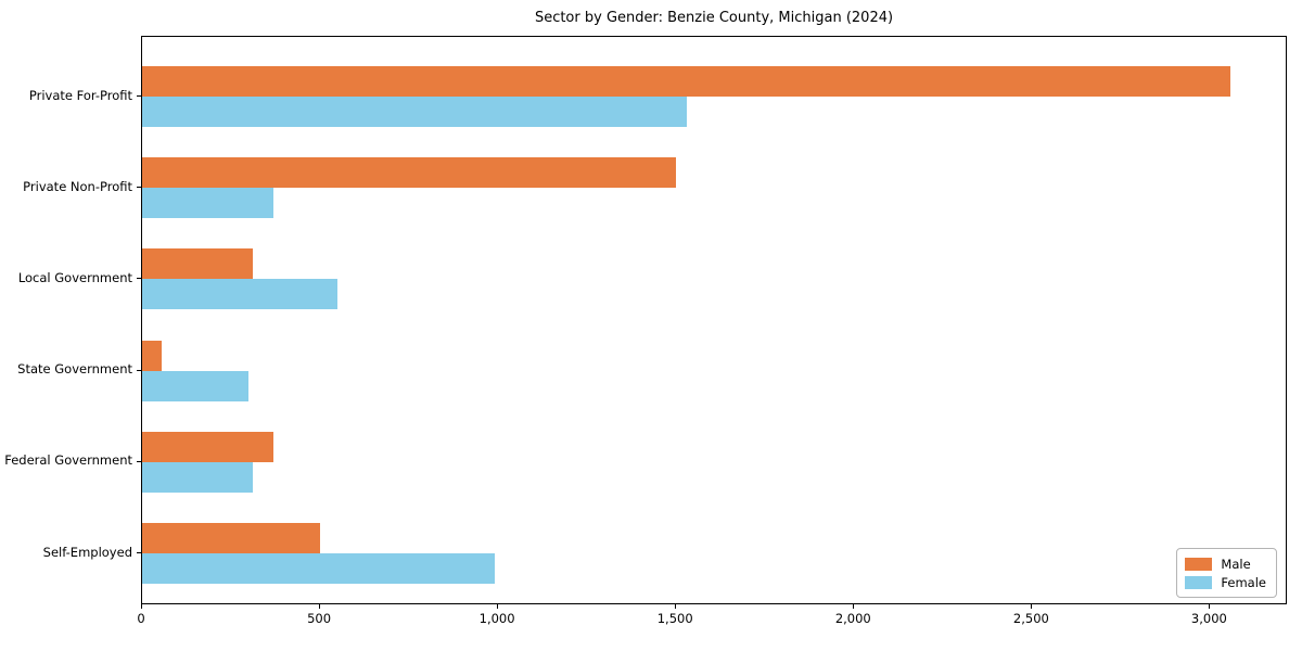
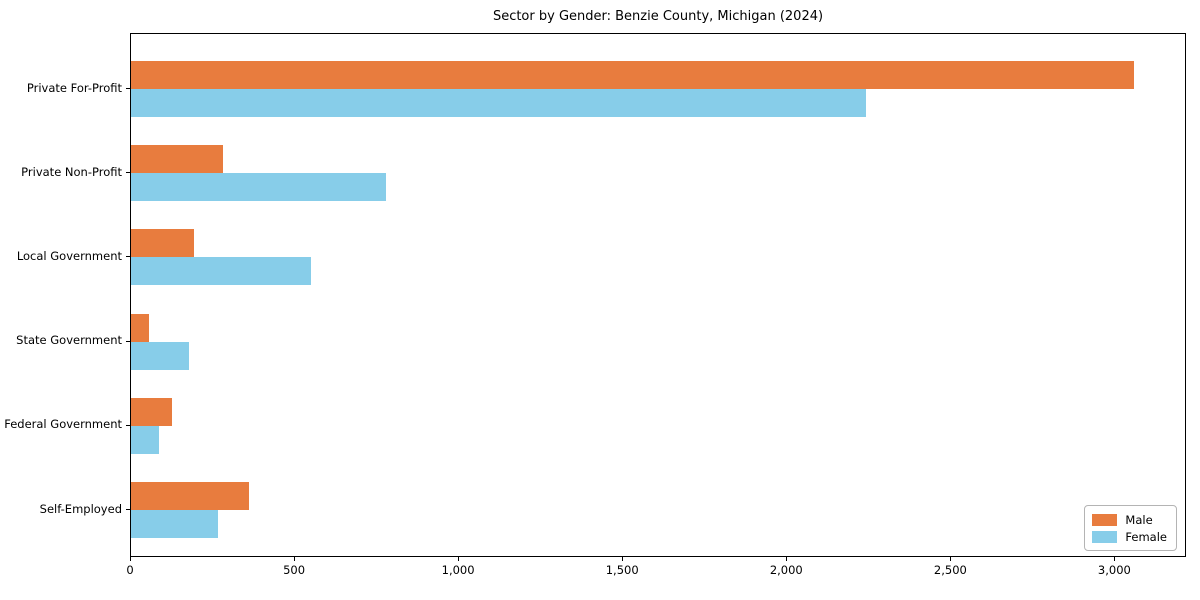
Female/Private For-Profit: 1530 -> 2240
Male/Private Non-Profit: 1500 -> 280
Female/Private Non-Profit: 370 -> 780
Male/Local Government: 310 -> 190
Female/State Government: 300 -> 180
Male/Federal Government: 370 -> 120
Female/Federal Government: 310 -> 80
Male/Self-Employed: 500 -> 360
Female/Self-Employed: 990 -> 260
